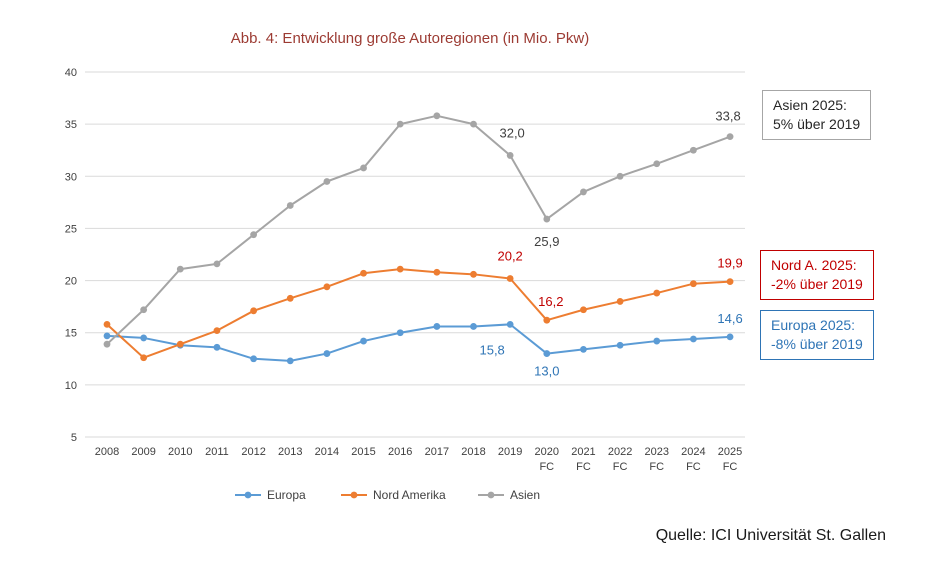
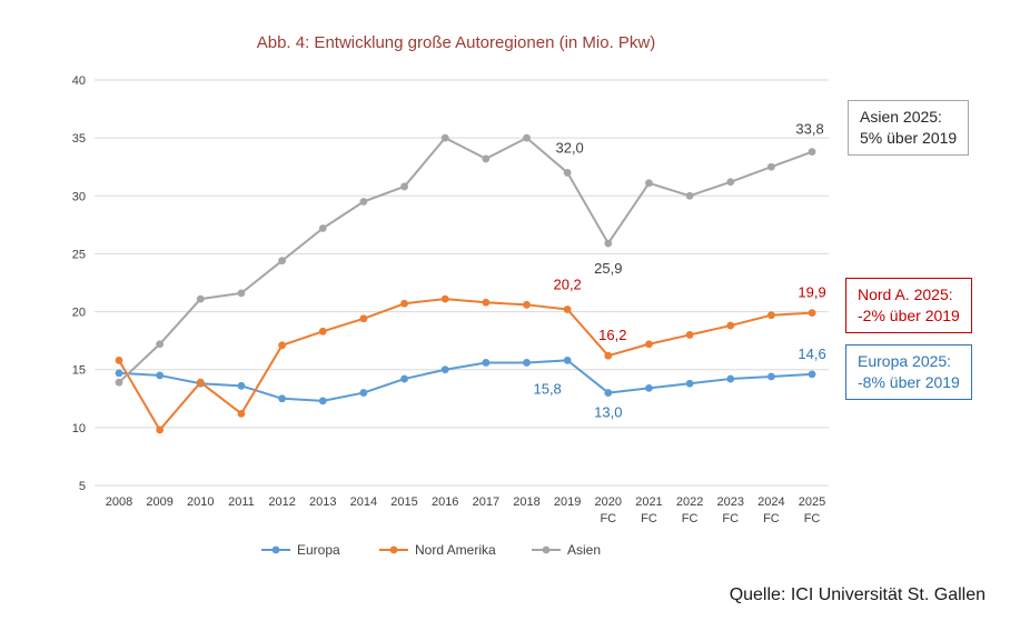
Nord Amerika/2009: 12.6 -> 9.8
Nord Amerika/2011: 15.2 -> 11.2
Asien/2017: 35.8 -> 33.2
Asien/2021: 28.5 -> 31.1
